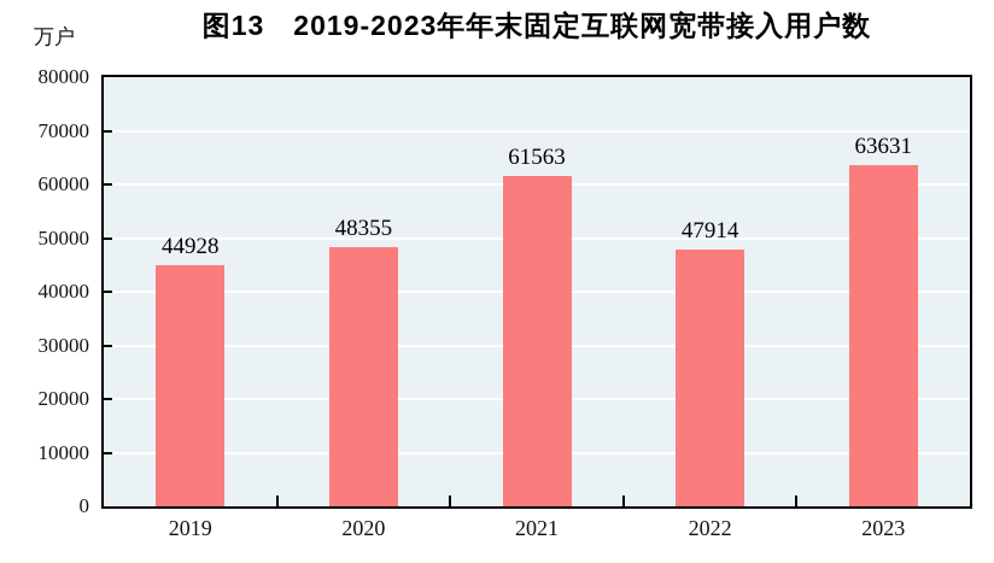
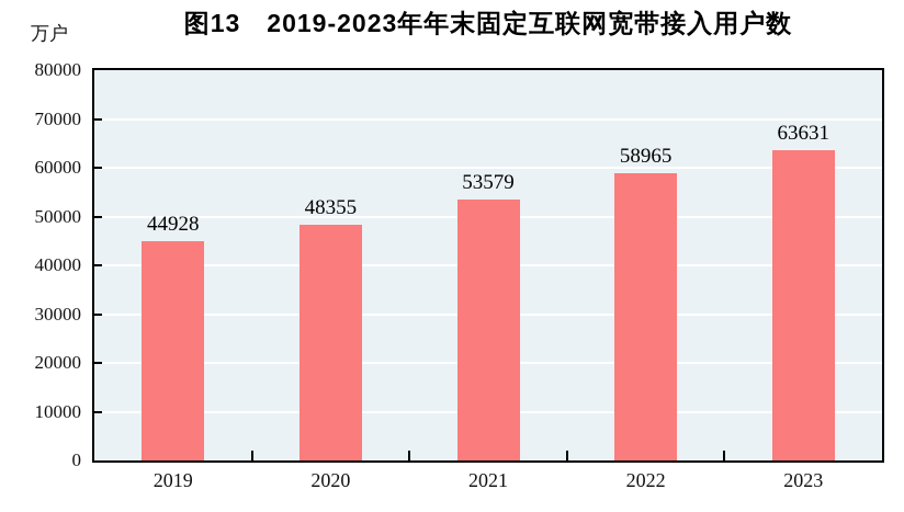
2021: 61563 -> 53579
2022: 47914 -> 58965
